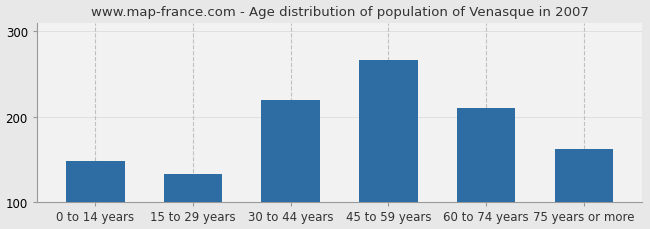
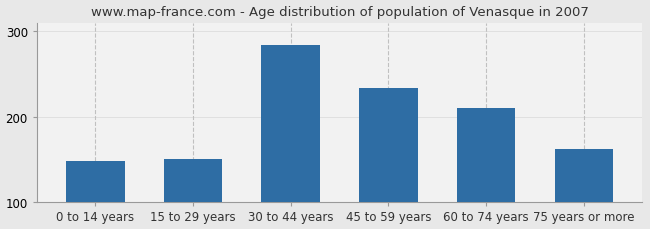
15 to 29 years: 133 -> 150
30 to 44 years: 220 -> 284
45 to 59 years: 267 -> 234
